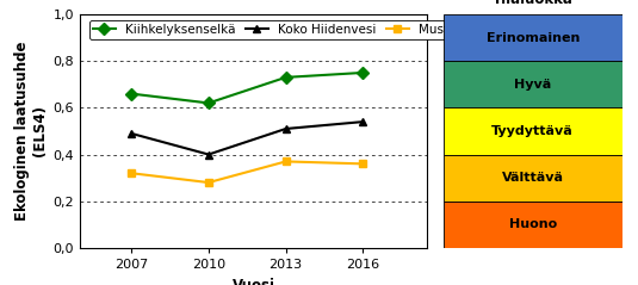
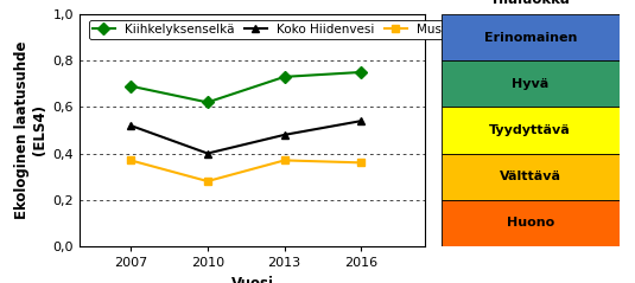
Kiihkelyksenselkä/2007: 0,66 -> 0,69
Koko Hiidenvesi/2007: 0,49 -> 0,52
Mustionselkä/2007: 0,32 -> 0,37
Koko Hiidenvesi/2013: 0,51 -> 0,48
